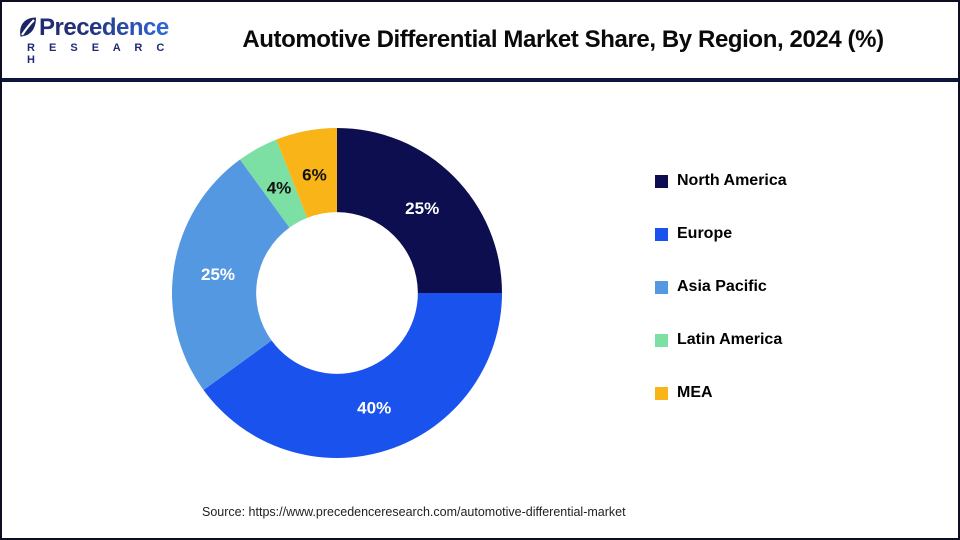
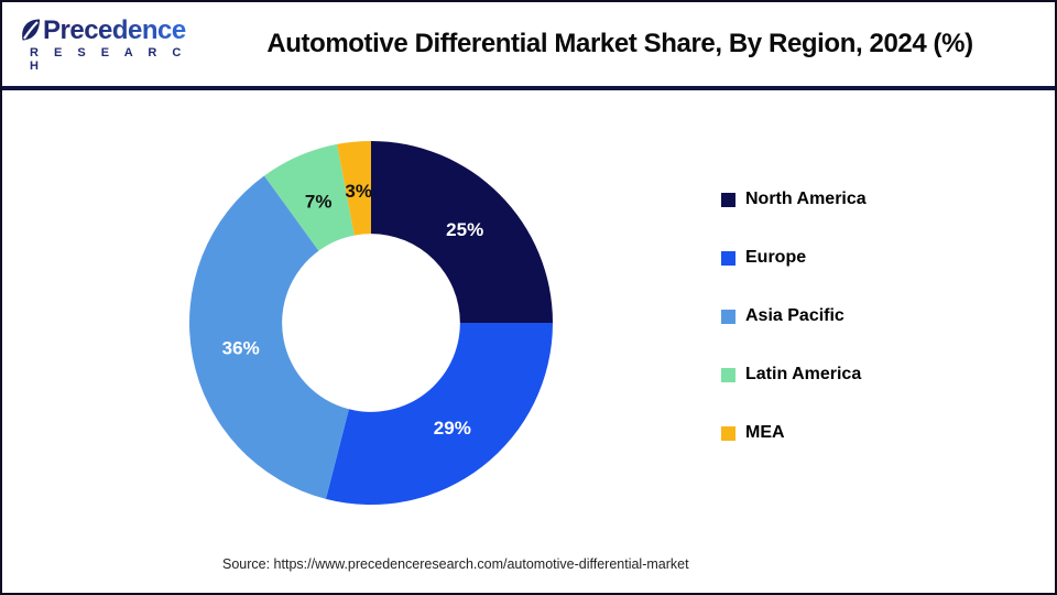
Europe: 40% -> 29%
Asia Pacific: 25% -> 36%
Latin America: 4% -> 7%
MEA: 6% -> 3%
